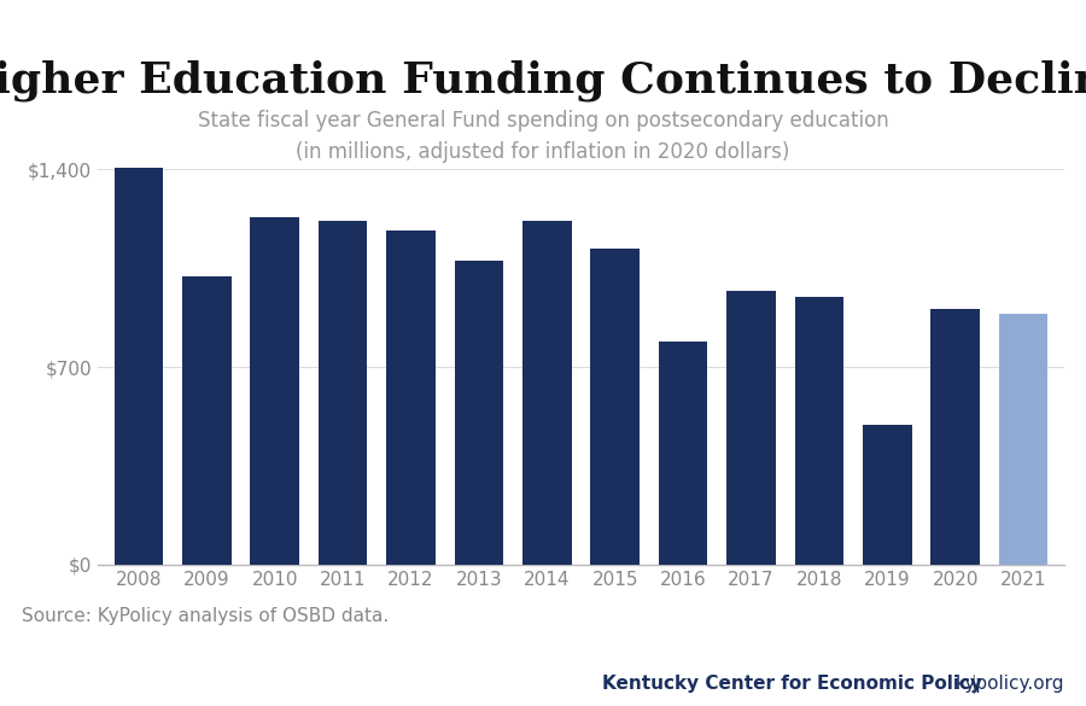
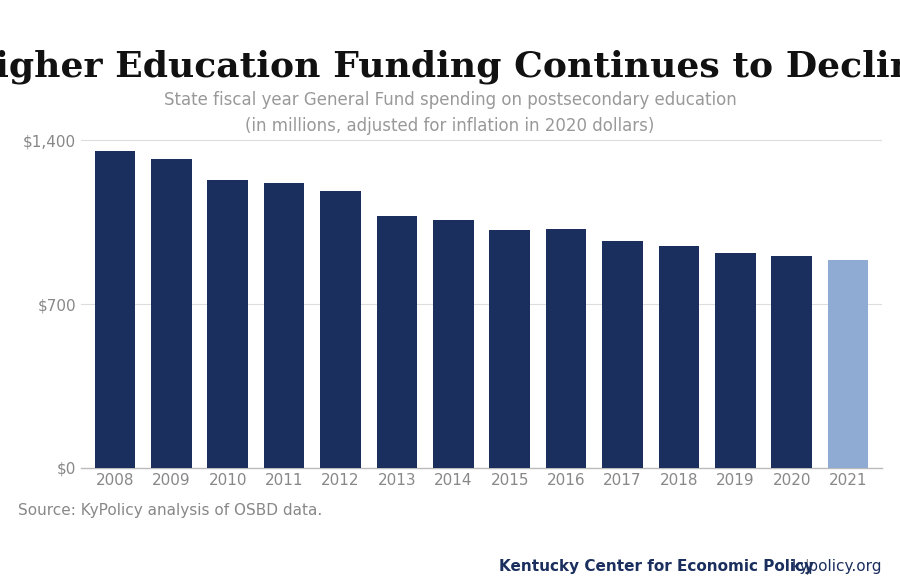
2008: $1,405 -> $1,355
2009: $1,020 -> $1,320
2014: $1,220 -> $1,060
2015: $1,120 -> $1,015
2016: $790 -> $1,020
2019: $495 -> $920
